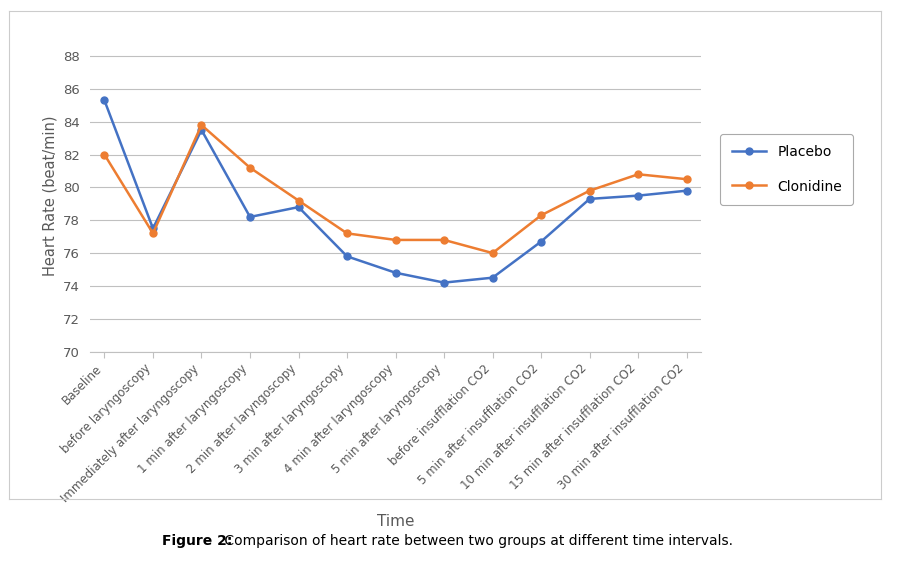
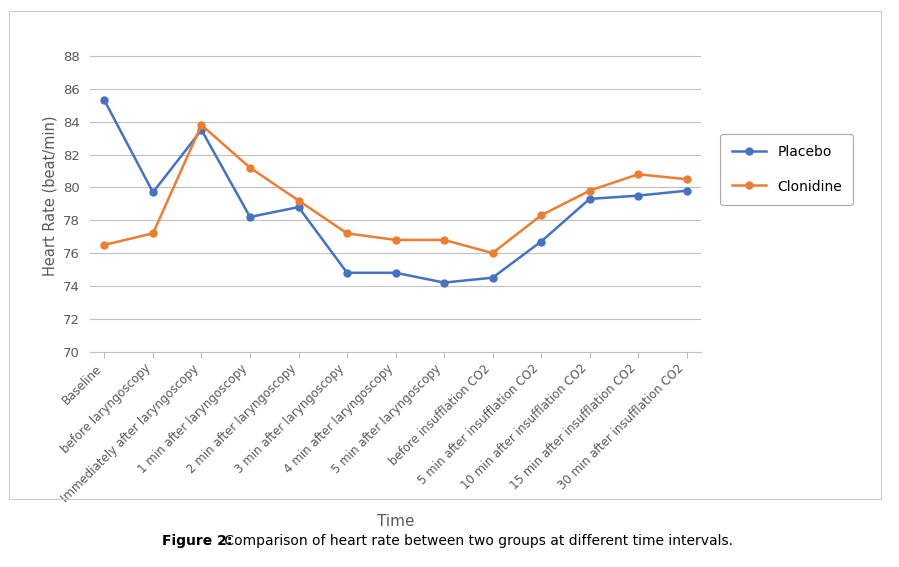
Clonidine/Baseline: 82.0 -> 76.5
Placebo/before laryngoscopy: 77.5 -> 79.7
Placebo/3 min after laryngoscopy: 75.8 -> 74.8
